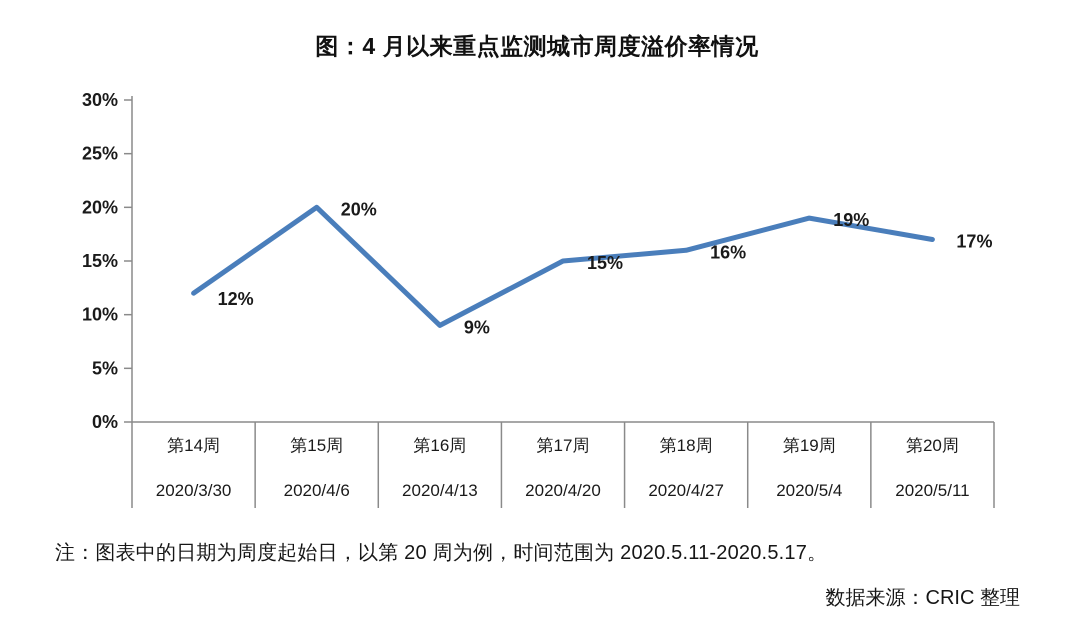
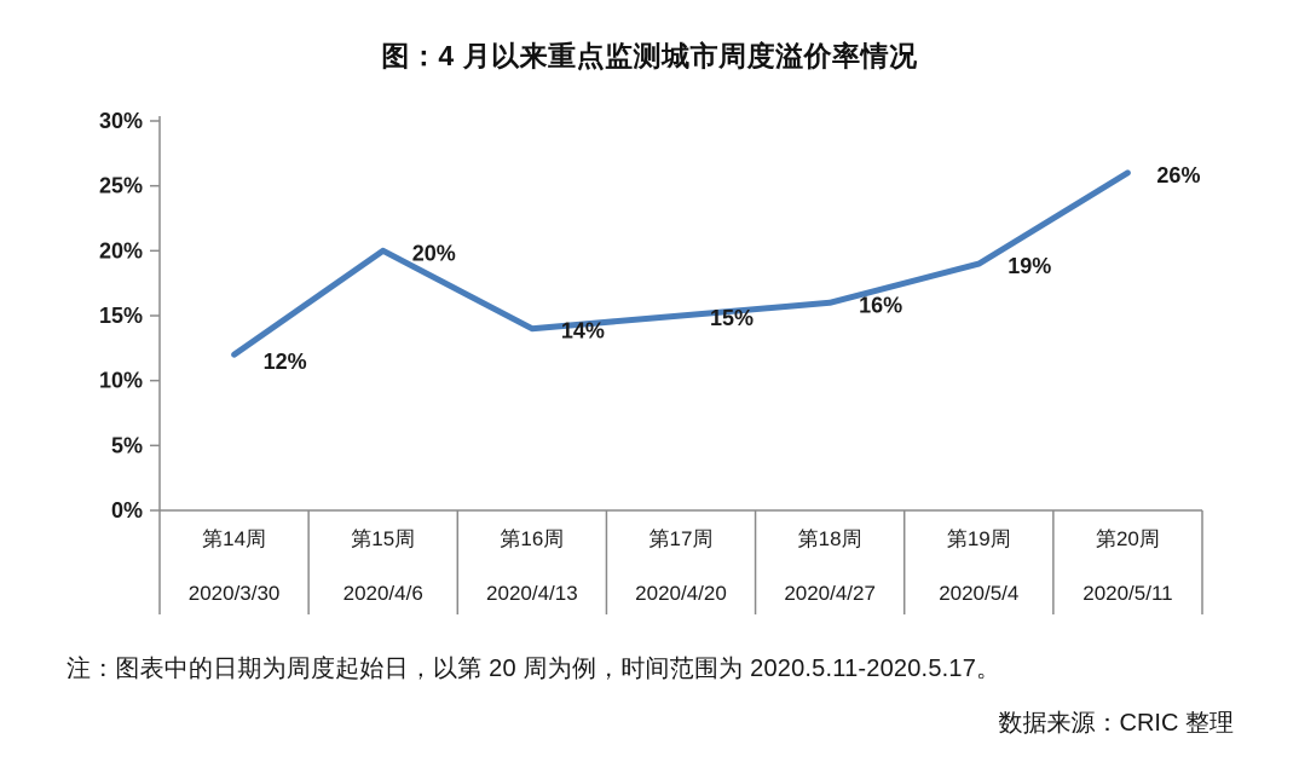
第16周: 9% -> 14%
第20周: 17% -> 26%
